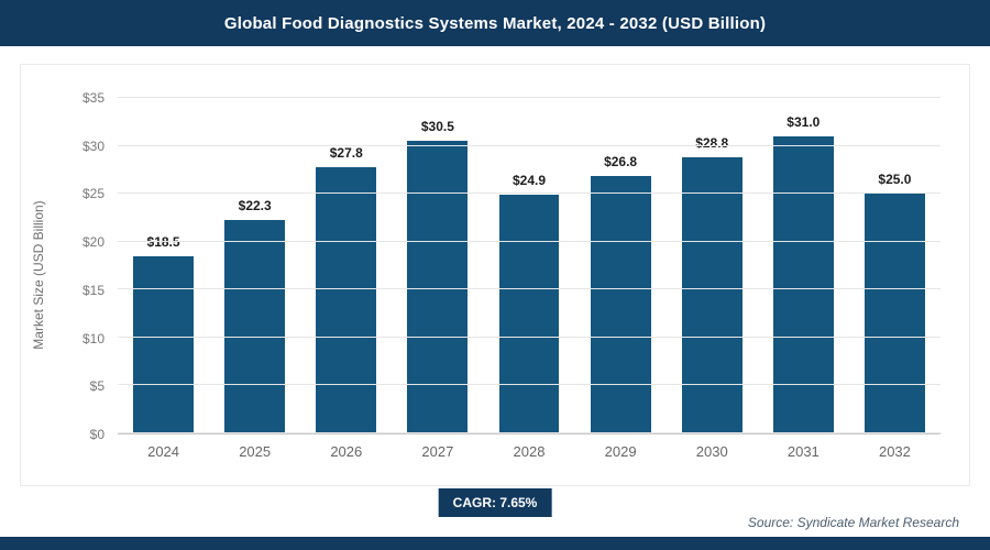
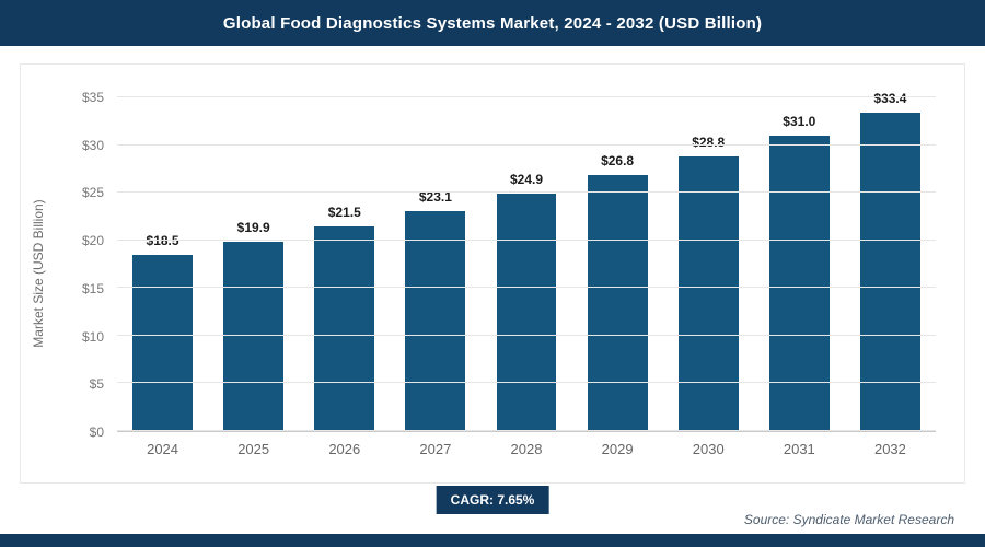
2025: $22.3 -> $19.9
2026: $27.8 -> $21.5
2027: $30.5 -> $23.1
2032: $25.0 -> $33.4
